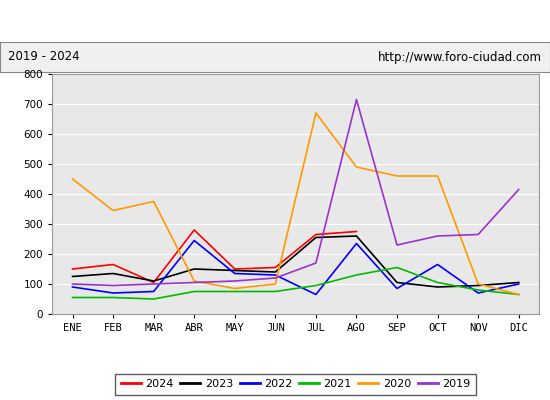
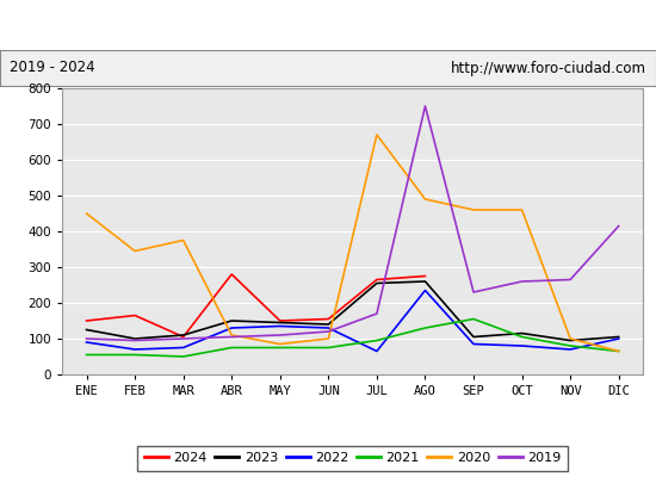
2023/FEB: 135 -> 100
2022/ABR: 245 -> 130
2019/AGO: 715 -> 750
2023/OCT: 90 -> 115
2022/OCT: 165 -> 80
